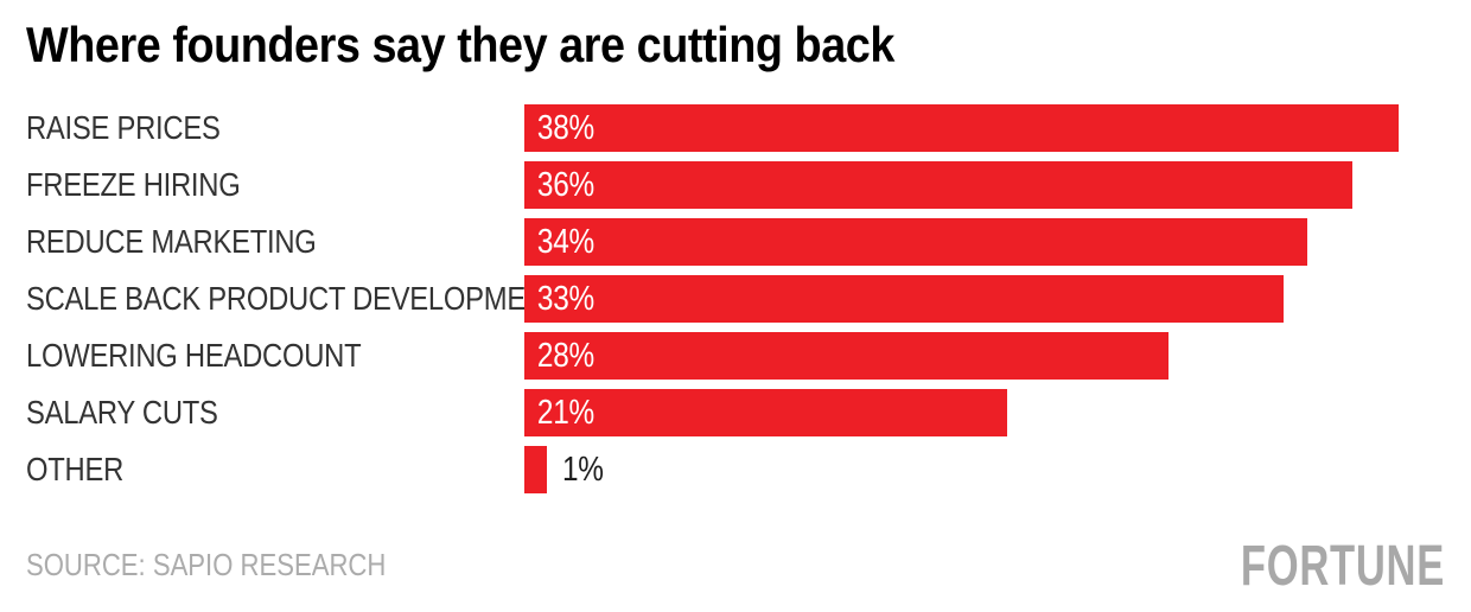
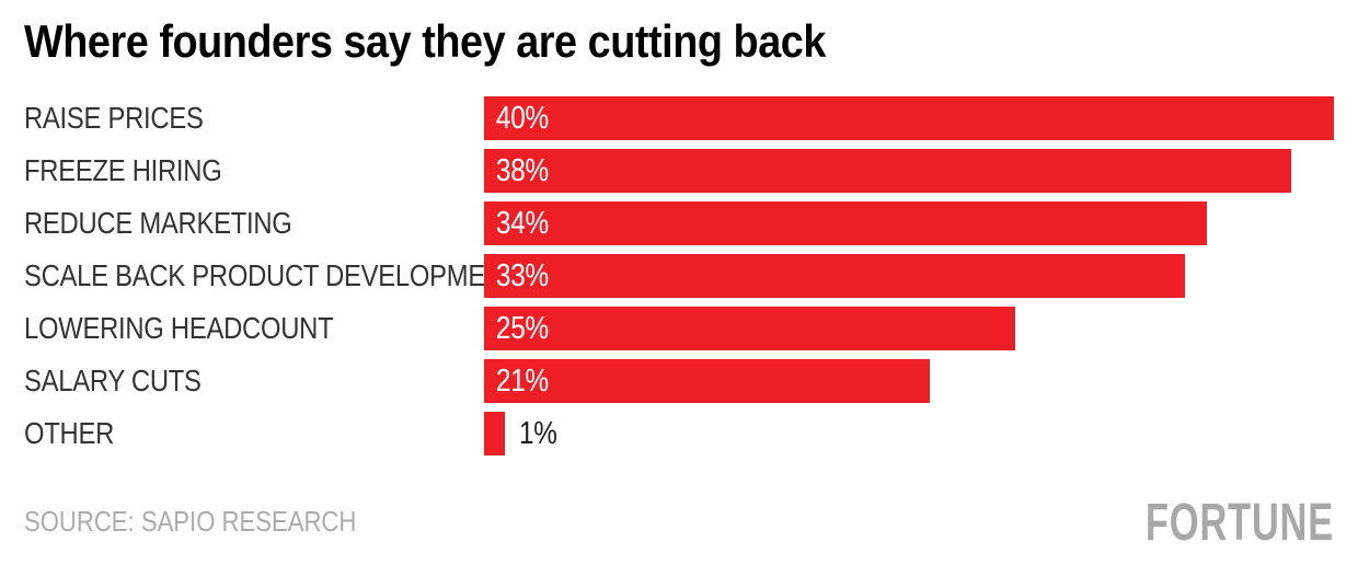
RAISE PRICES: 38% -> 40%
FREEZE HIRING: 36% -> 38%
LOWERING HEADCOUNT: 28% -> 25%
